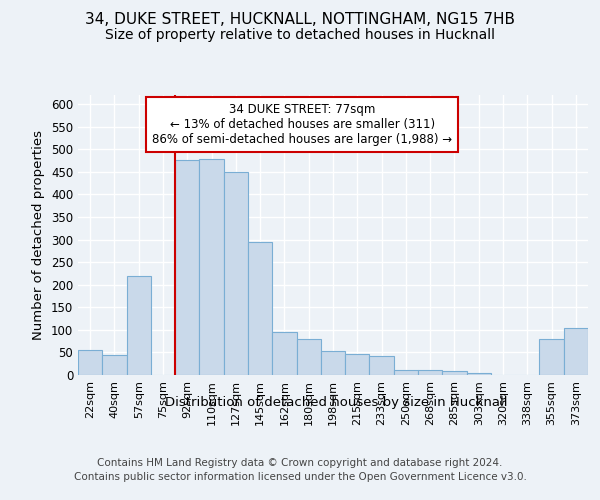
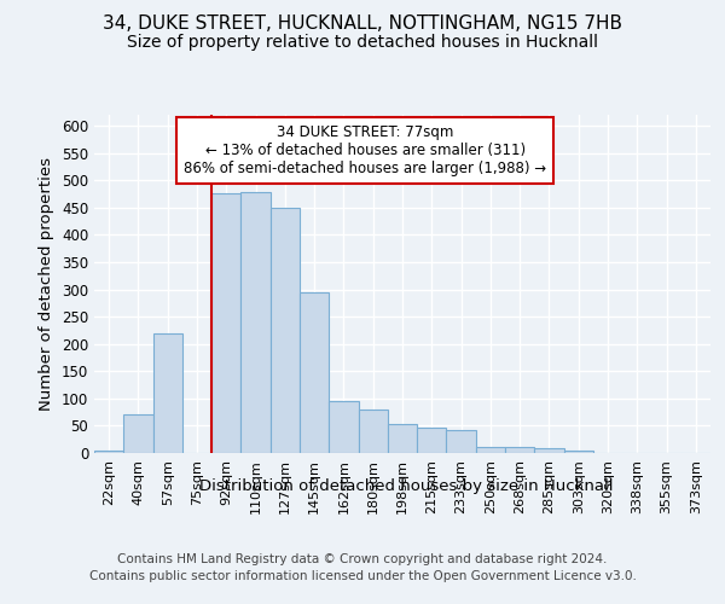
22sqm: 55 -> 5
40sqm: 45 -> 70
355sqm: 80 -> 1
373sqm: 105 -> 1
